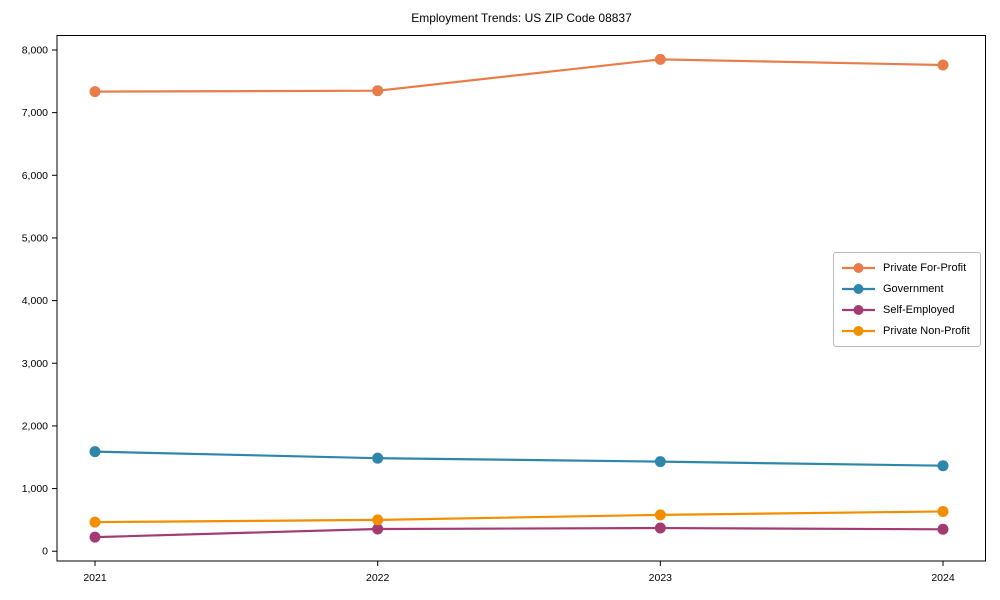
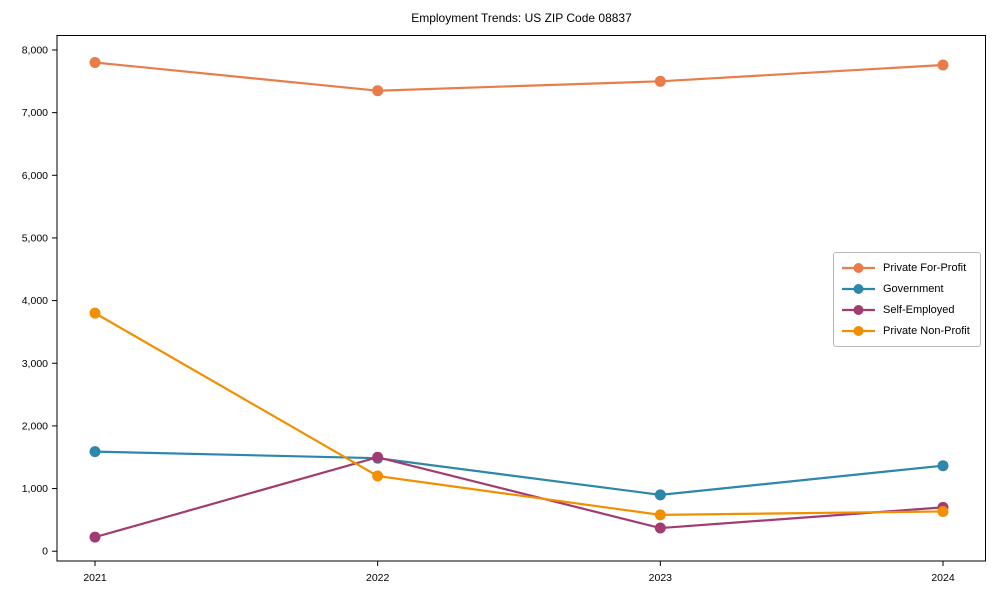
Private For-Profit/2021: 7300 -> 7800
Private Non-Profit/2021: 500 -> 3800
Self-Employed/2022: 400 -> 1500
Private Non-Profit/2022: 500 -> 1200
Private For-Profit/2023: 7800 -> 7500
Government/2023: 1400 -> 900
Self-Employed/2024: 400 -> 700
